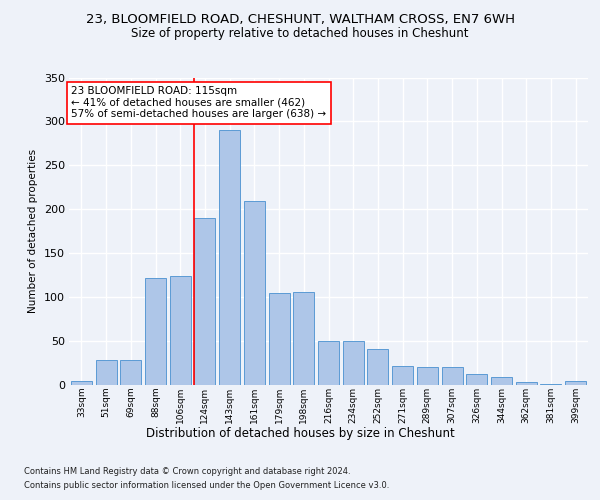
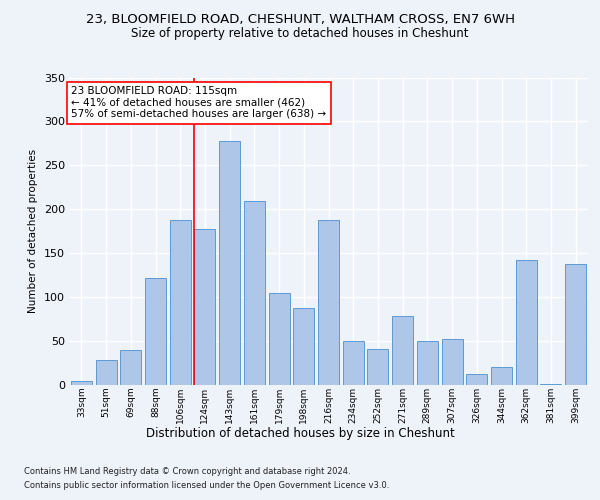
69sqm: 29 -> 40
106sqm: 124 -> 188
124sqm: 190 -> 178
143sqm: 290 -> 278
198sqm: 106 -> 88
216sqm: 50 -> 188
271sqm: 22 -> 78
289sqm: 20 -> 50
307sqm: 20 -> 52
344sqm: 9 -> 20
362sqm: 3 -> 142
399sqm: 4 -> 138
